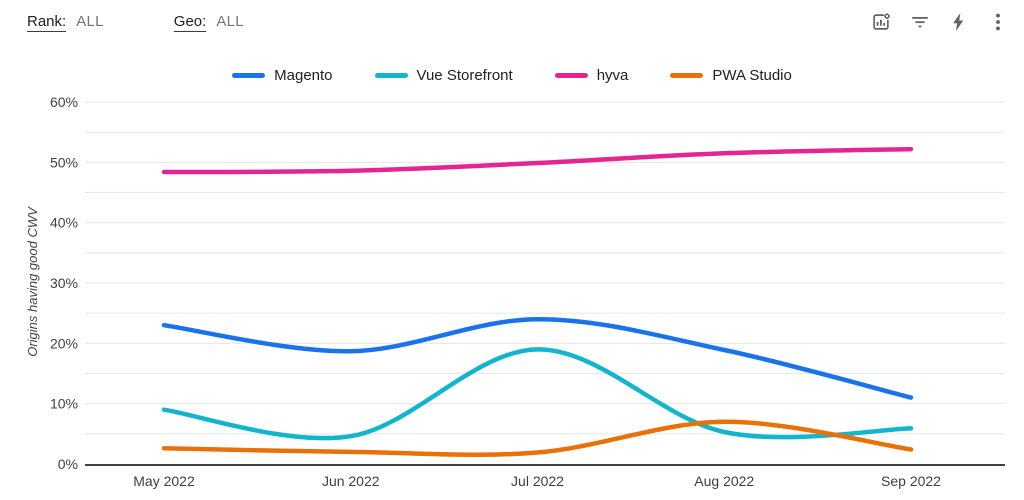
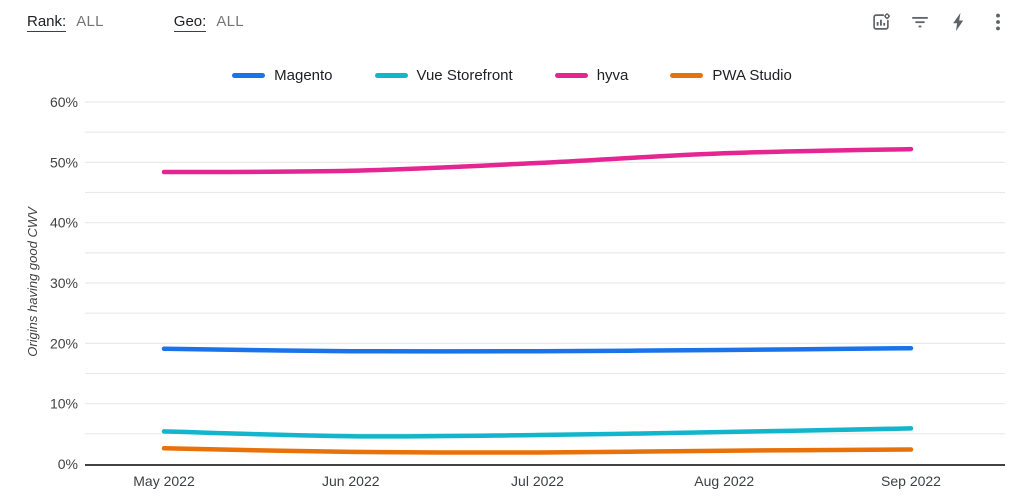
Magento/May 2022: 23% -> 19%
Vue Storefront/May 2022: 9% -> 5%
Magento/Jul 2022: 24% -> 19%
Vue Storefront/Jul 2022: 19% -> 5%
PWA Studio/Aug 2022: 7% -> 2%
Magento/Sep 2022: 11% -> 19%
